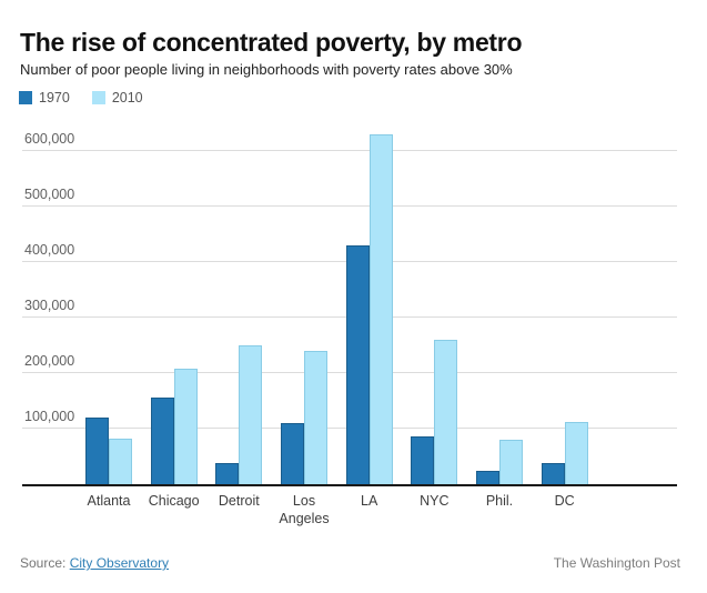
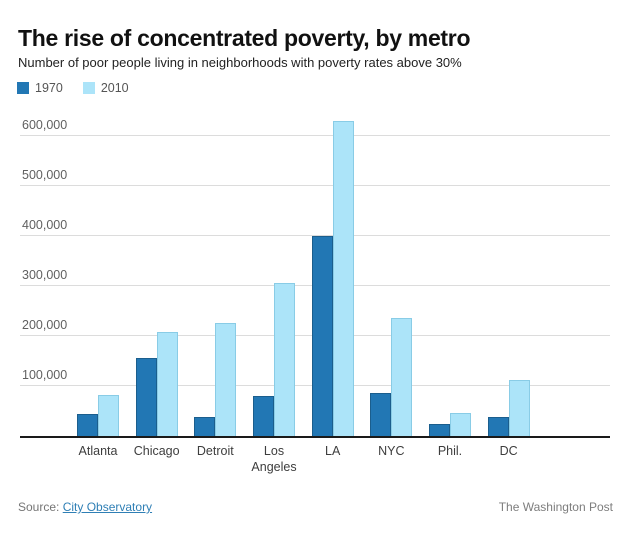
1970/Atlanta: 120000 -> 40000
2010/Detroit: 250000 -> 220000
1970/Los Angeles: 110000 -> 80000
2010/Los Angeles: 240000 -> 310000
1970/LA: 430000 -> 400000
2010/NYC: 260000 -> 240000
2010/Phil.: 80000 -> 40000
